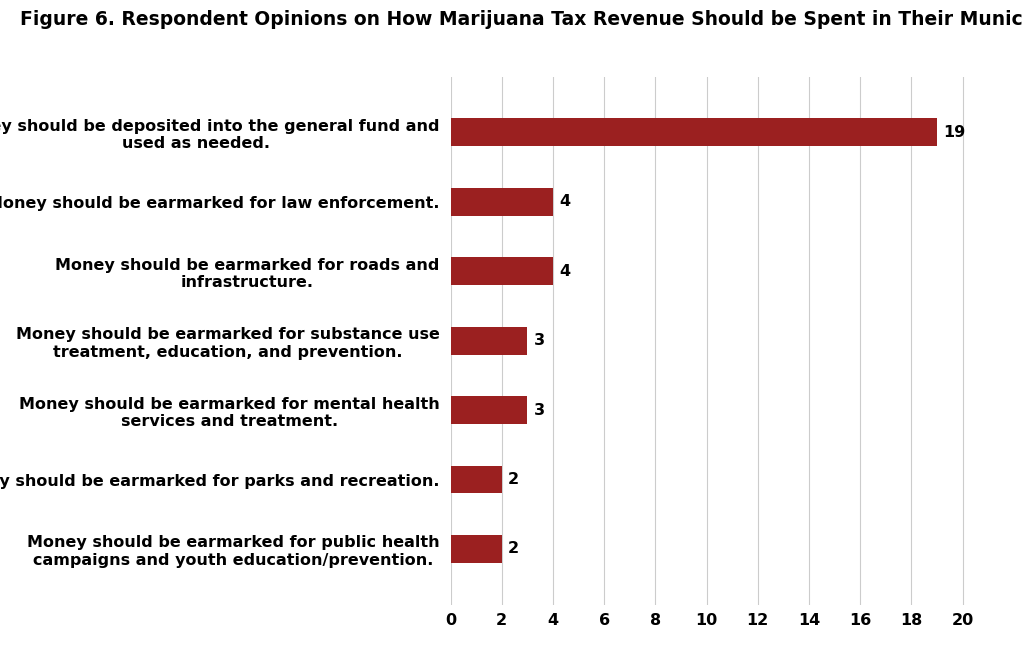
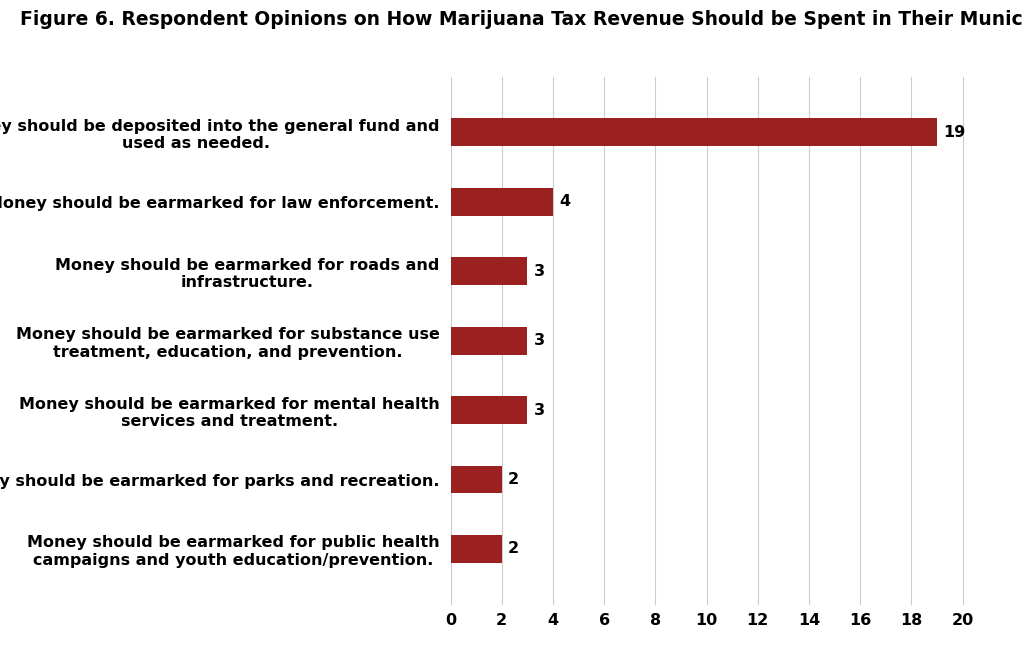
Money should be earmarked for roads and infrastructure.: 4 -> 3
